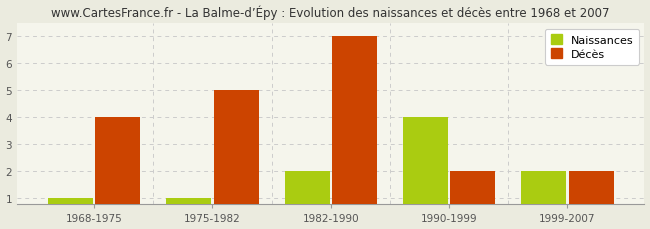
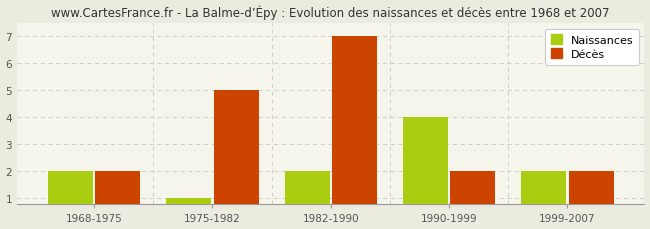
Naissances/1968-1975: 1 -> 2
Décès/1968-1975: 4 -> 2
